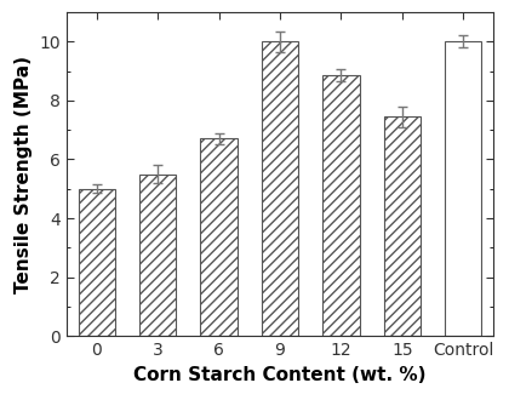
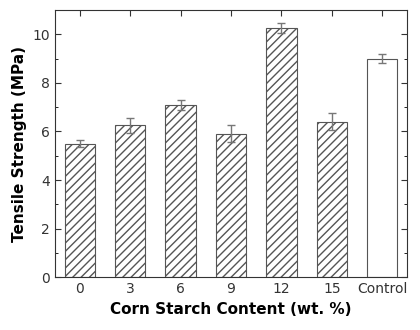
0: 5.00 -> 5.50
3: 5.50 -> 6.25
6: 6.70 -> 7.10
9: 10.00 -> 5.90
12: 8.85 -> 10.25
15: 7.45 -> 6.40
Control: 10.00 -> 9.00
